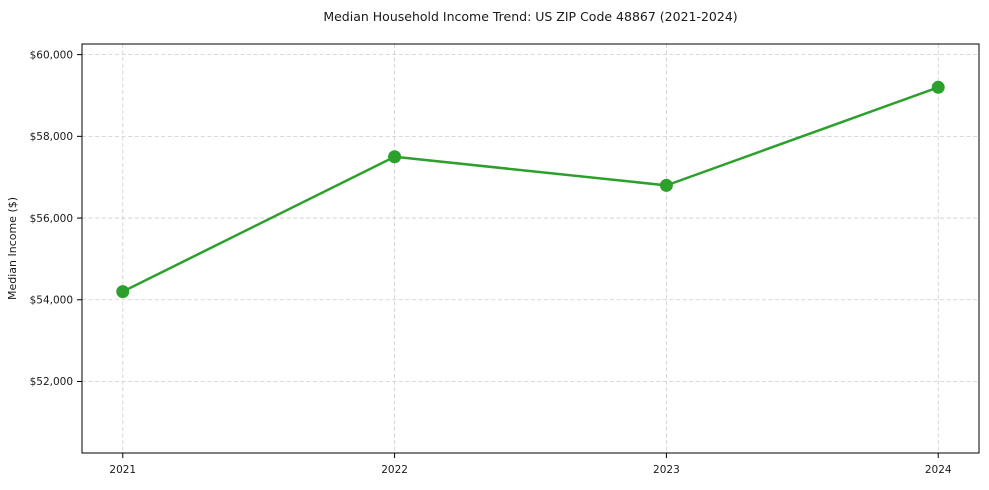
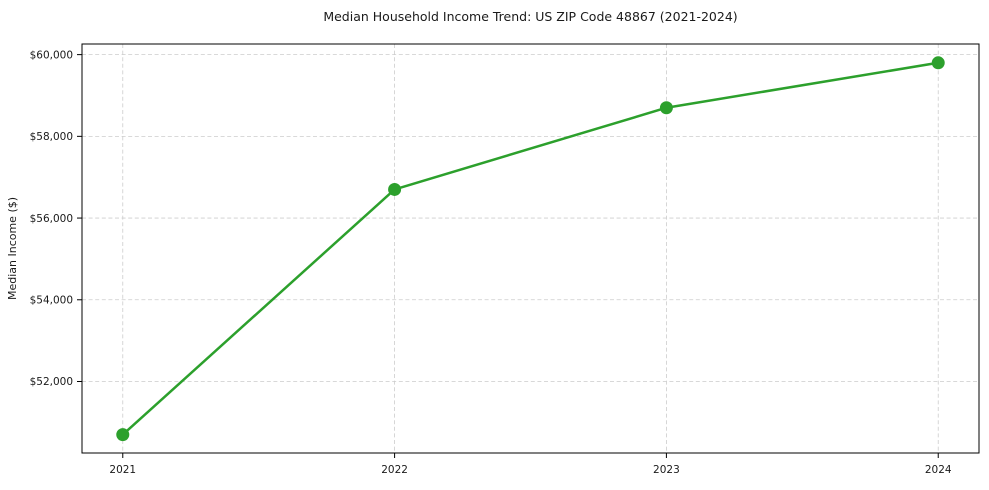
2021: $54200 -> $50700
2022: $57500 -> $56700
2023: $56800 -> $58700
2024: $59200 -> $59800
